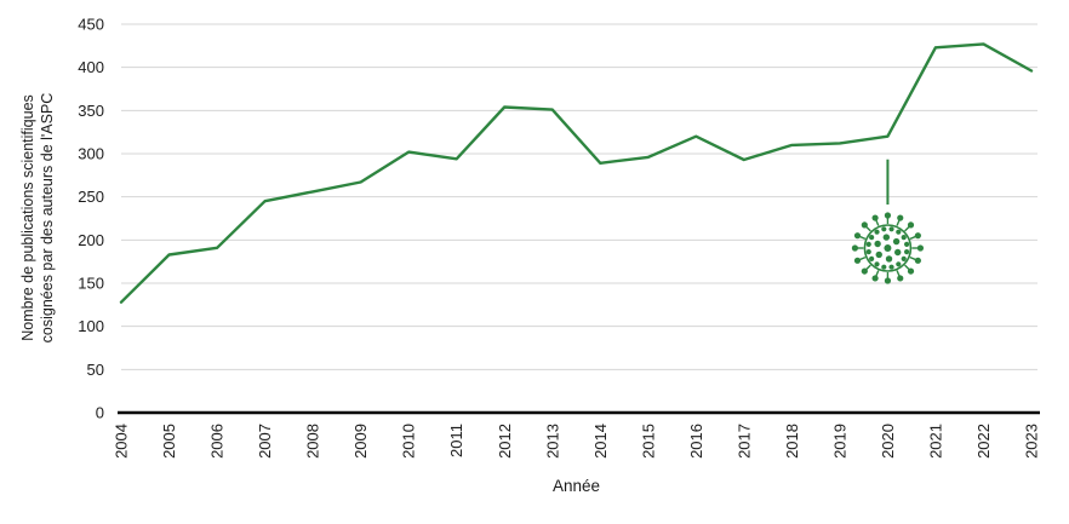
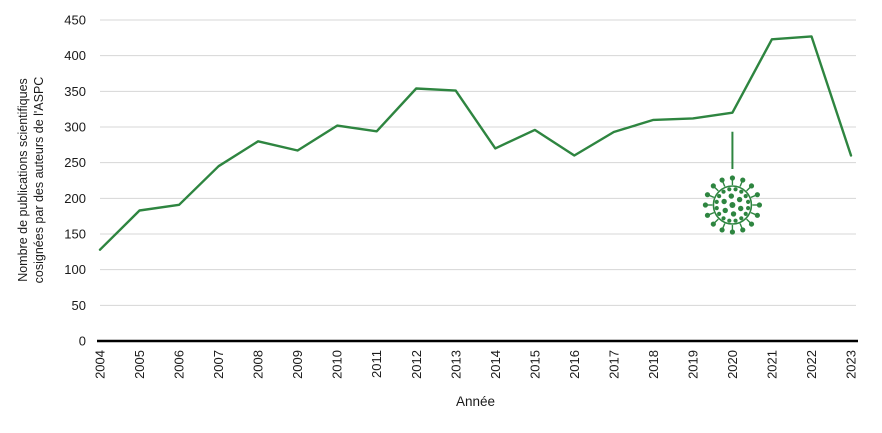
2008: 260 -> 280
2014: 290 -> 270
2016: 320 -> 260
2023: 400 -> 260
